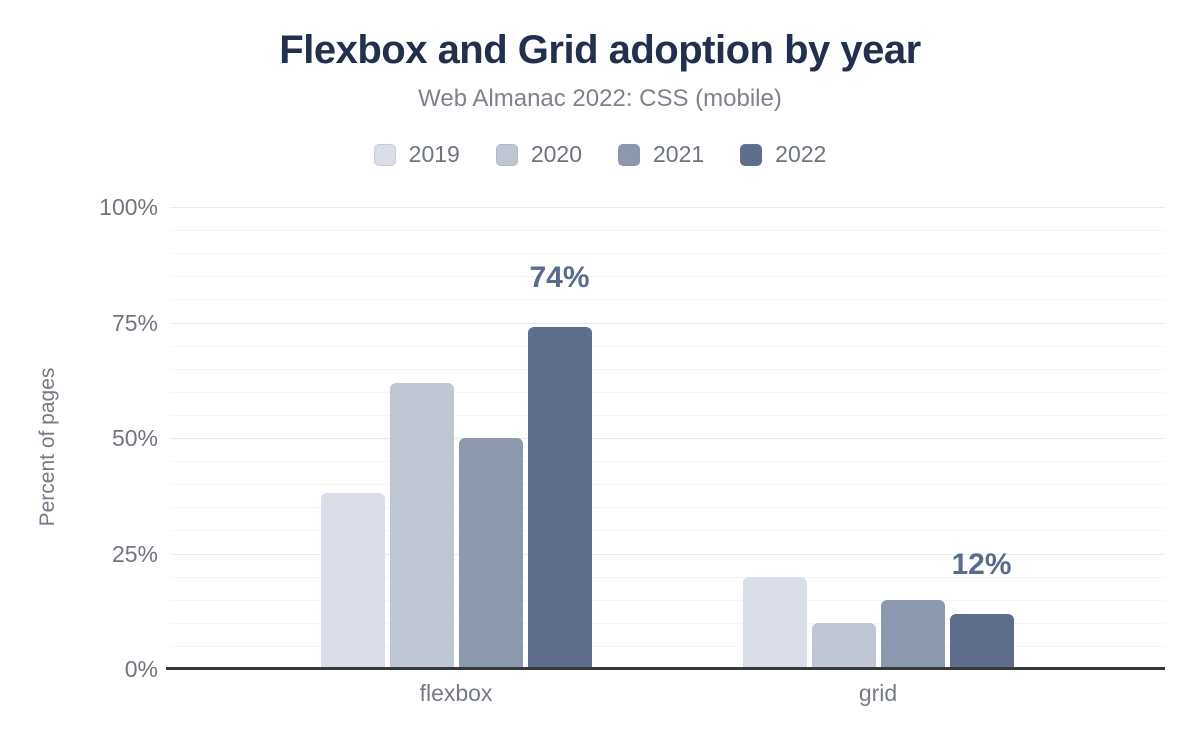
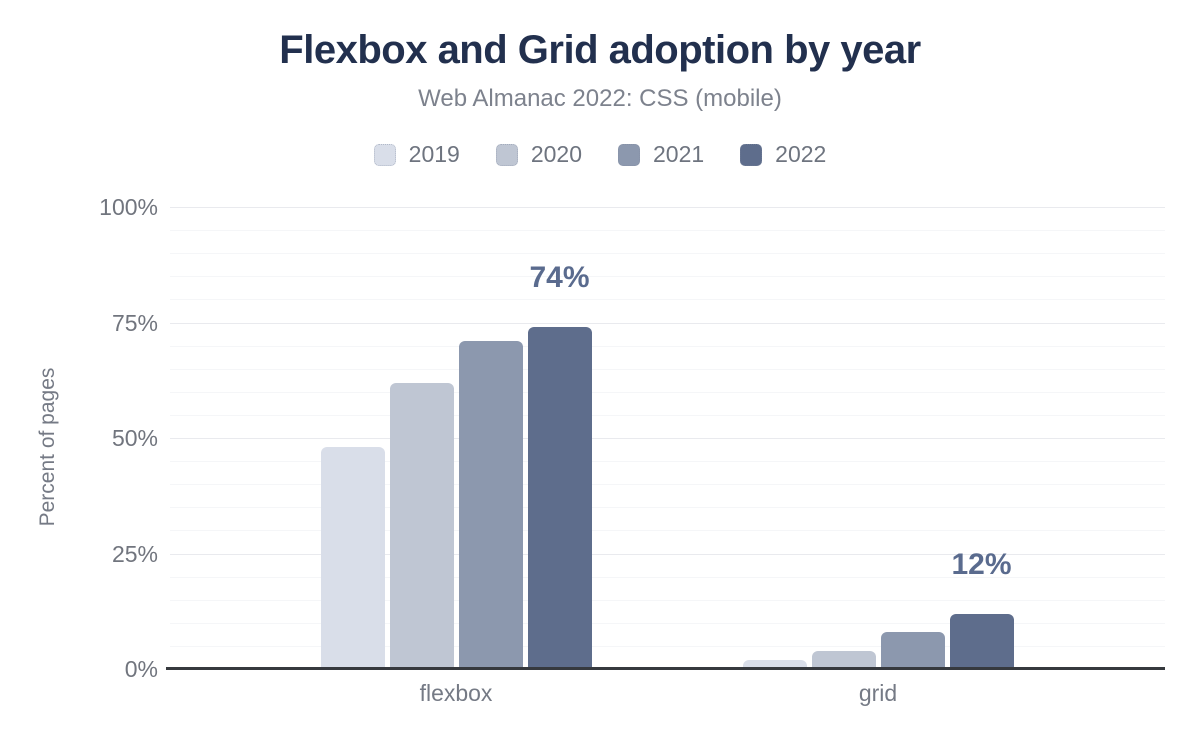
2019/flexbox: 38% -> 48%
2021/flexbox: 50% -> 71%
2019/grid: 20% -> 2%
2020/grid: 10% -> 4%
2021/grid: 15% -> 8%
